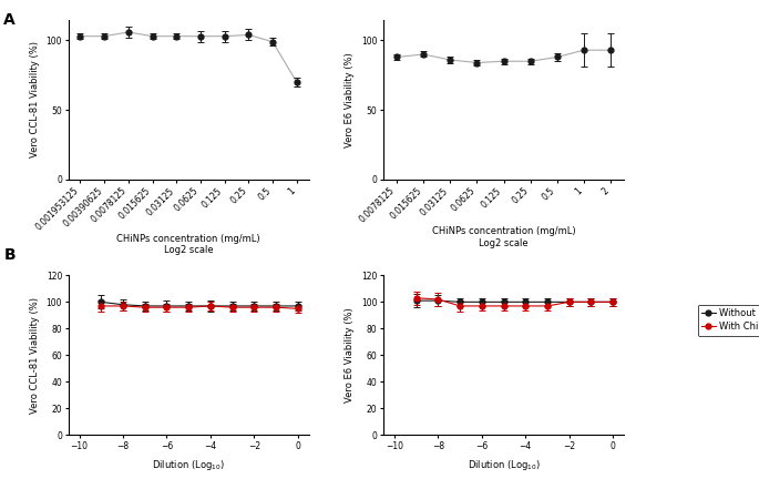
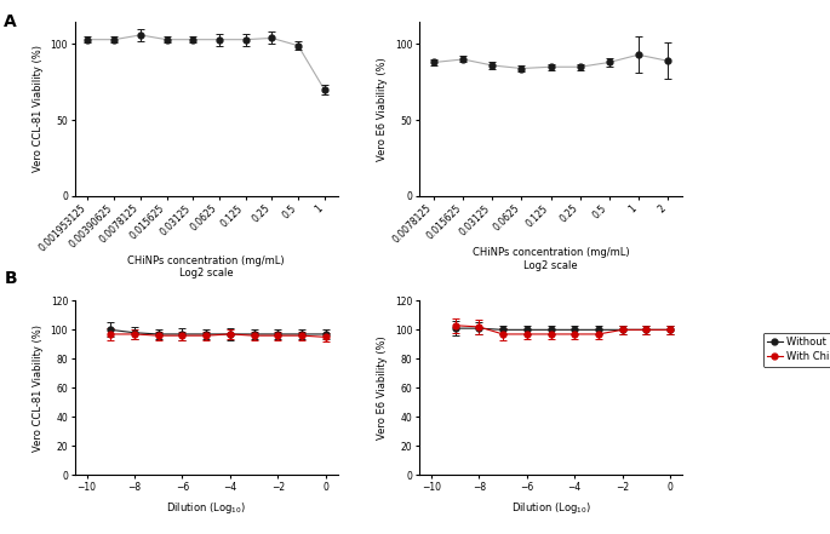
2: 93 -> 89
